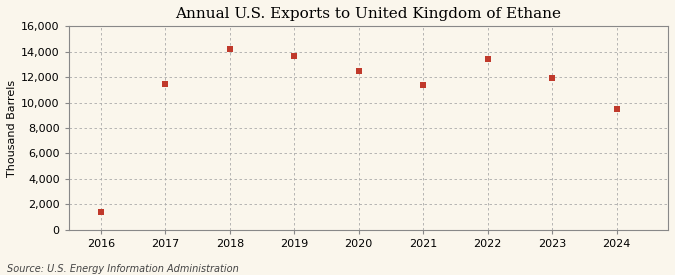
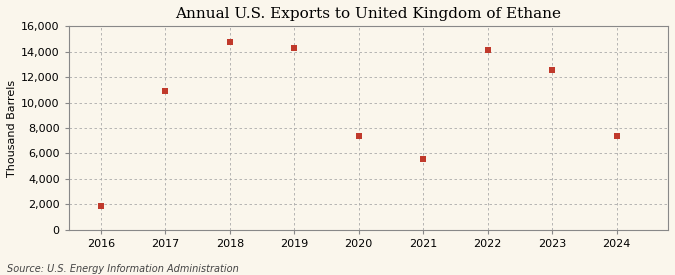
2016: 1,400 -> 1,900
2017: 11,500 -> 10,900
2018: 14,200 -> 14,800
2019: 13,700 -> 14,300
2020: 12,500 -> 7,400
2021: 11,400 -> 5,600
2022: 13,400 -> 14,100
2023: 11,900 -> 12,600
2024: 9,500 -> 7,400
